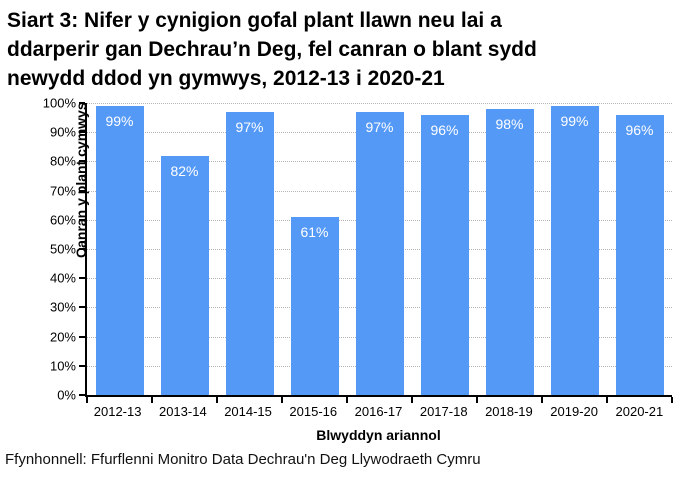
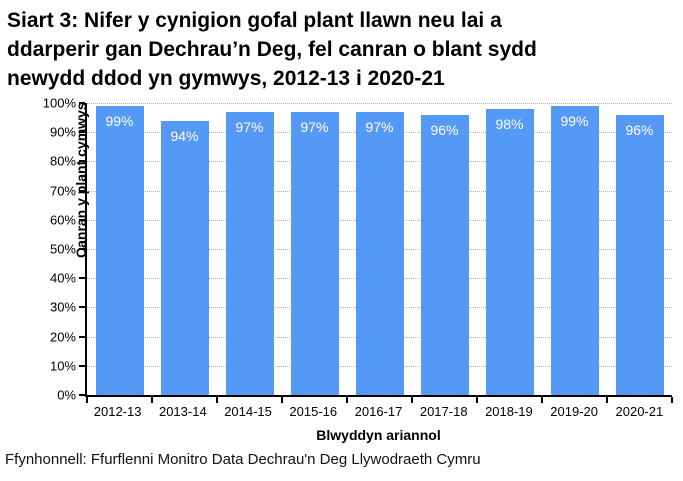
2013-14: 82% -> 94%
2015-16: 61% -> 97%
